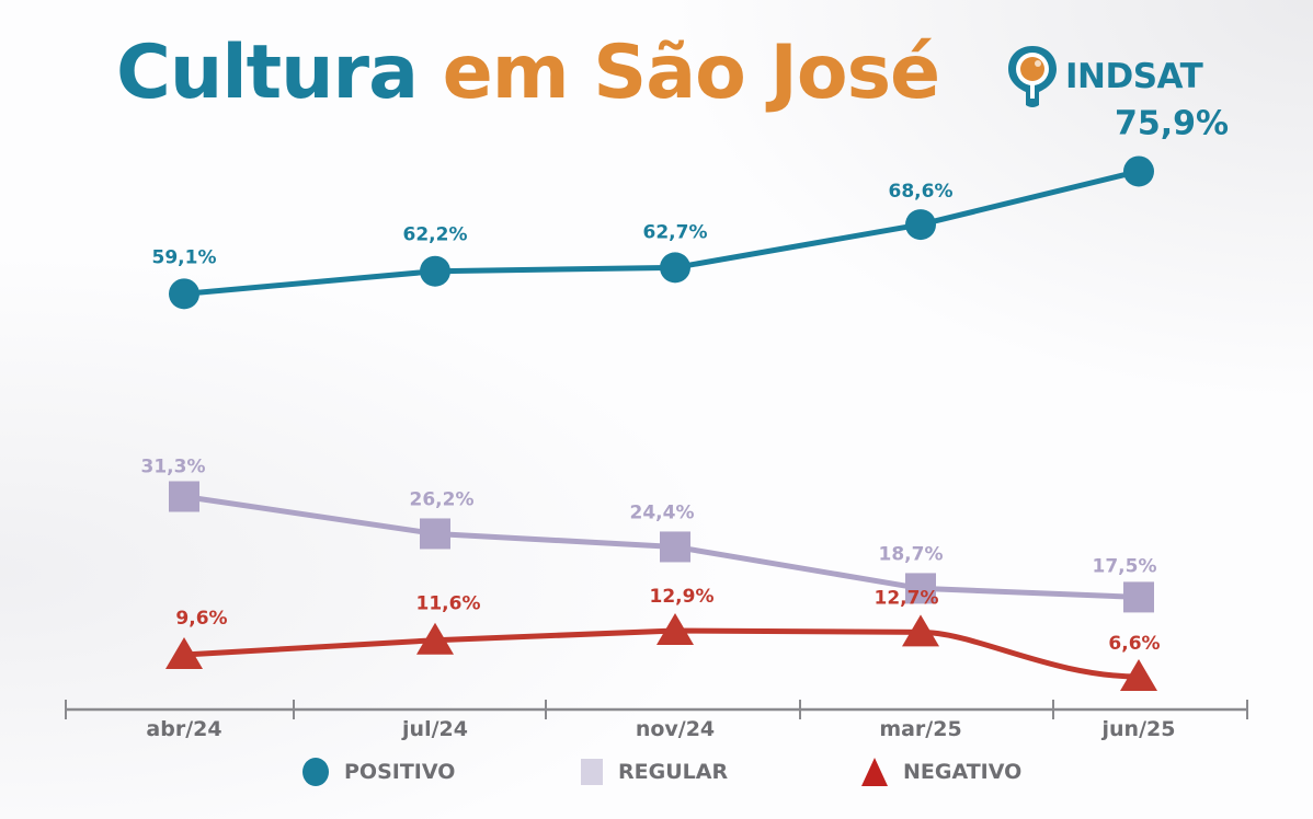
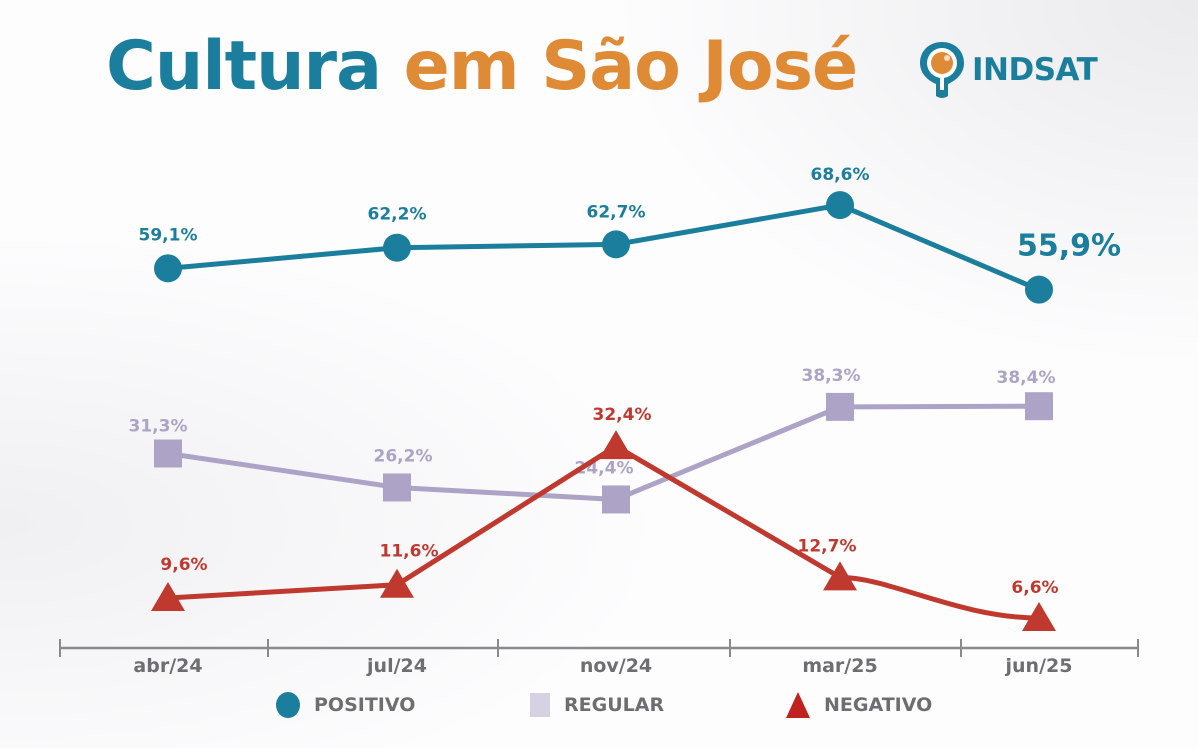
NEGATIVO/nov/24: 12,9% -> 32,4%
REGULAR/mar/25: 18,7% -> 38,3%
POSITIVO/jun/25: 75,9% -> 55,9%
REGULAR/jun/25: 17,5% -> 38,4%
